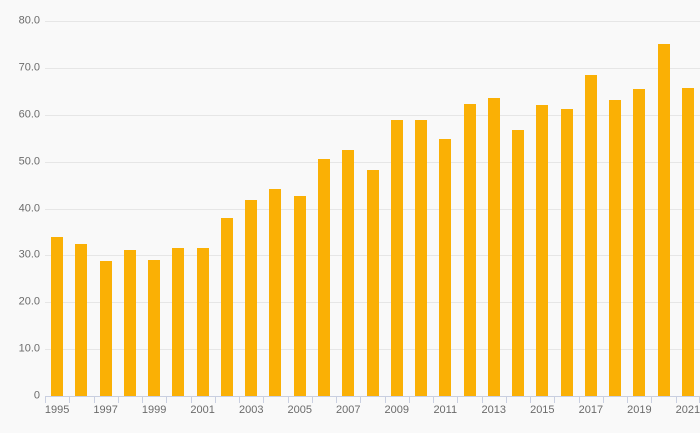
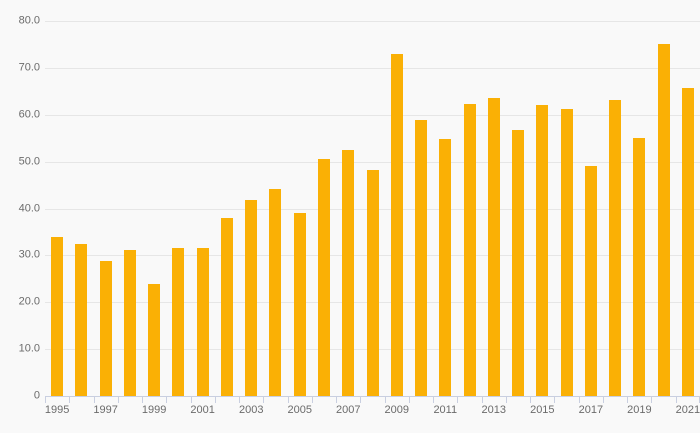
1999: 29 -> 24
2005: 43 -> 39
2009: 59 -> 73
2017: 68 -> 49
2019: 66 -> 55
